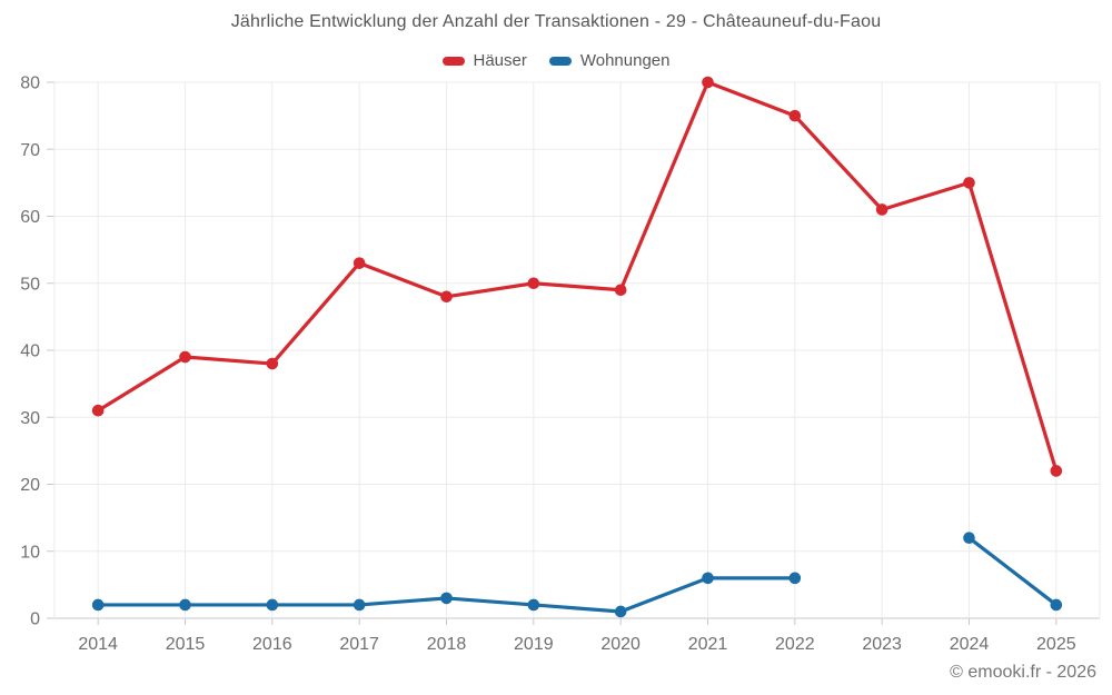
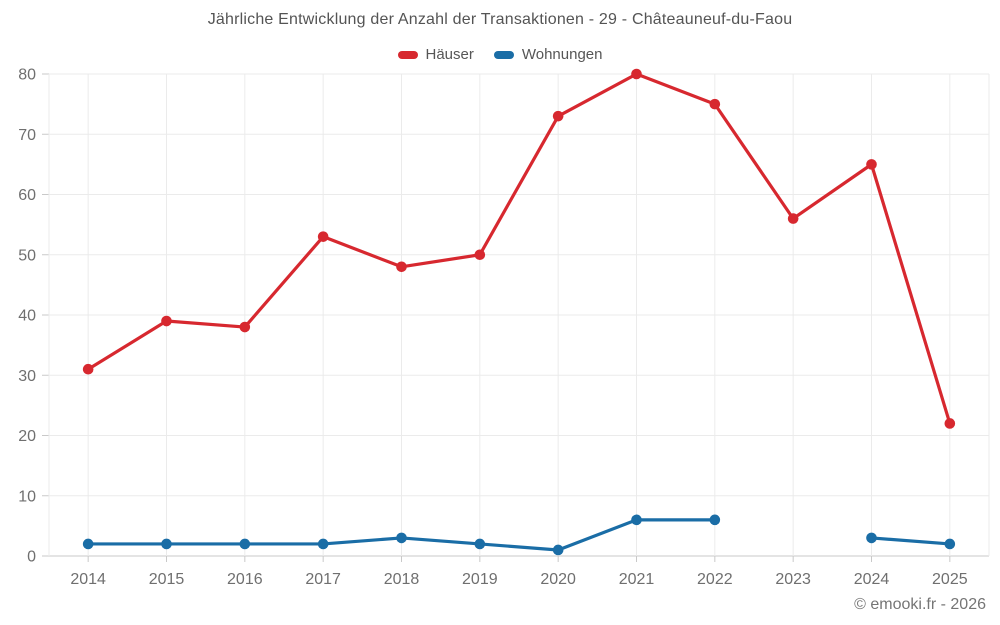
Häuser/2020: 49 -> 73
Häuser/2023: 61 -> 56
Wohnungen/2024: 12 -> 3
